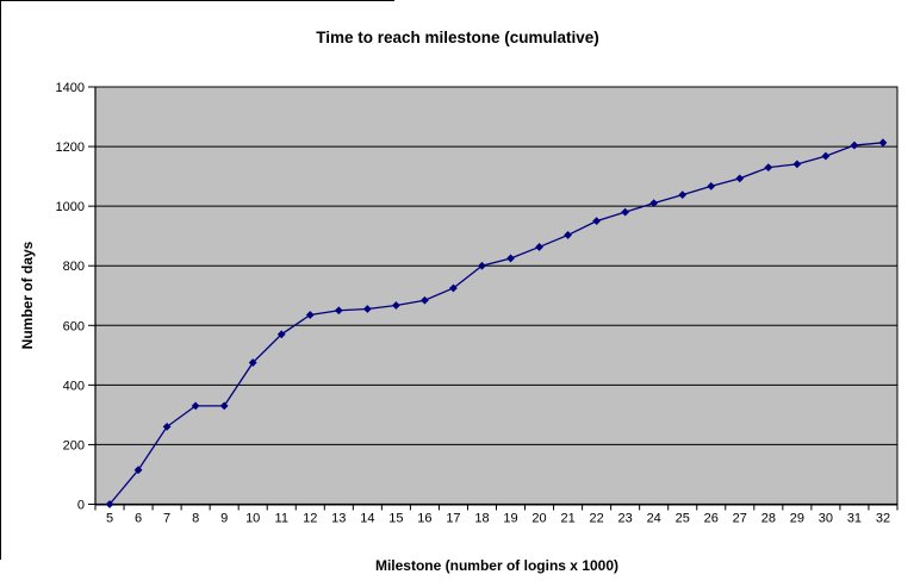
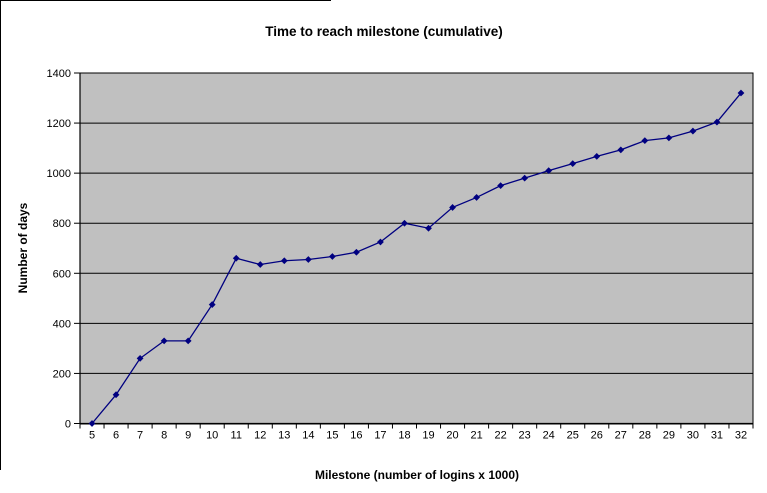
11: 570 -> 660
19: 820 -> 780
32: 1210 -> 1320
